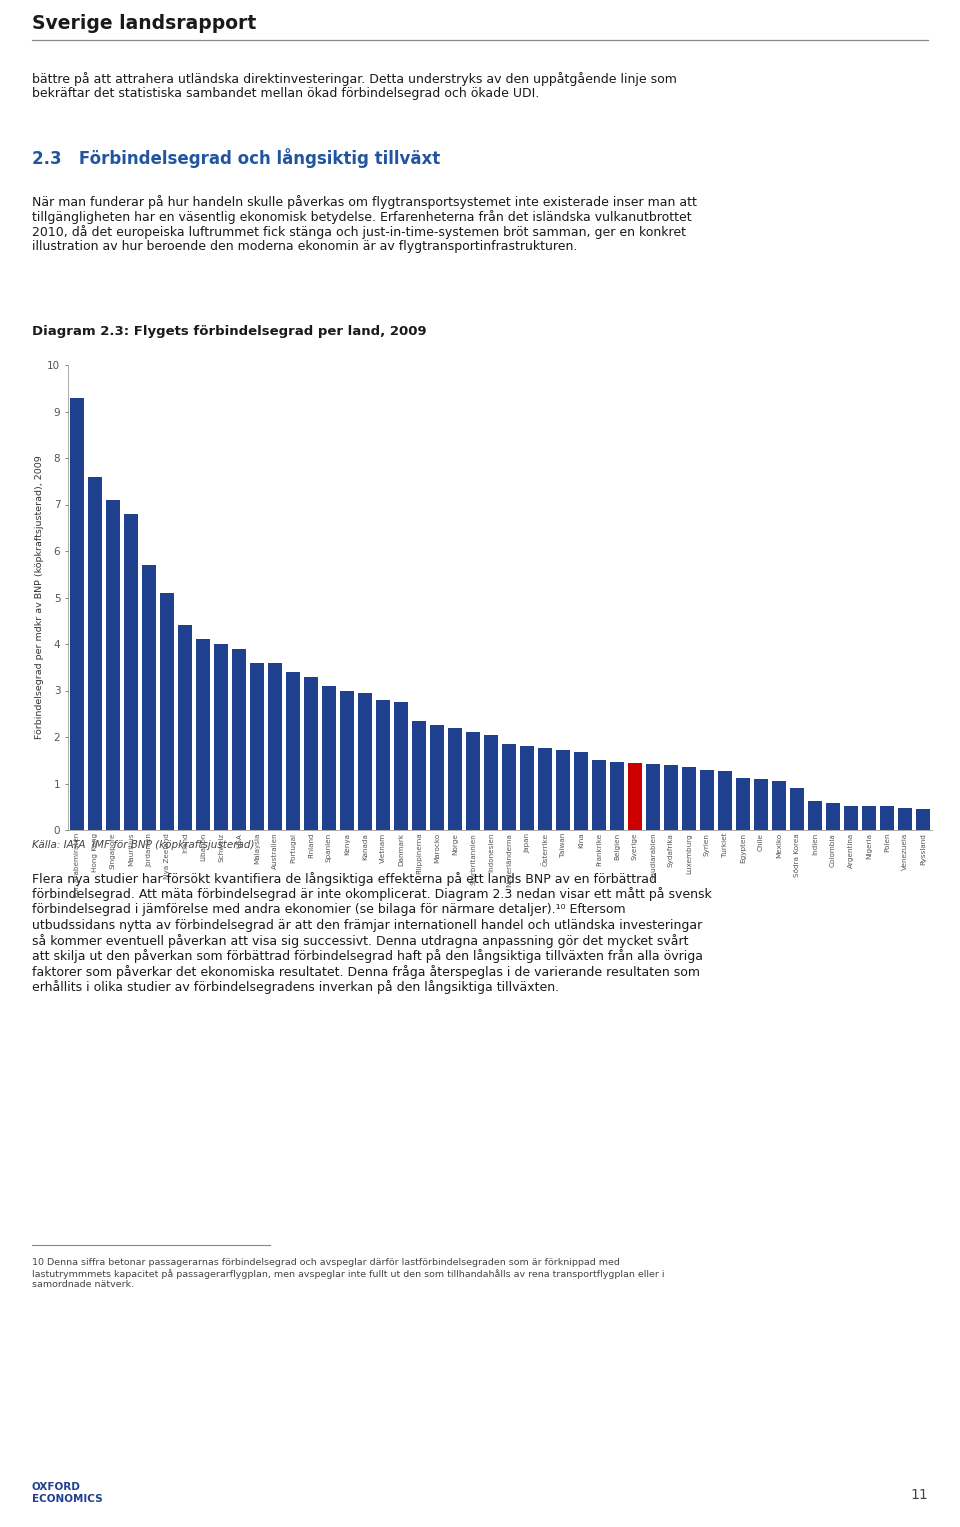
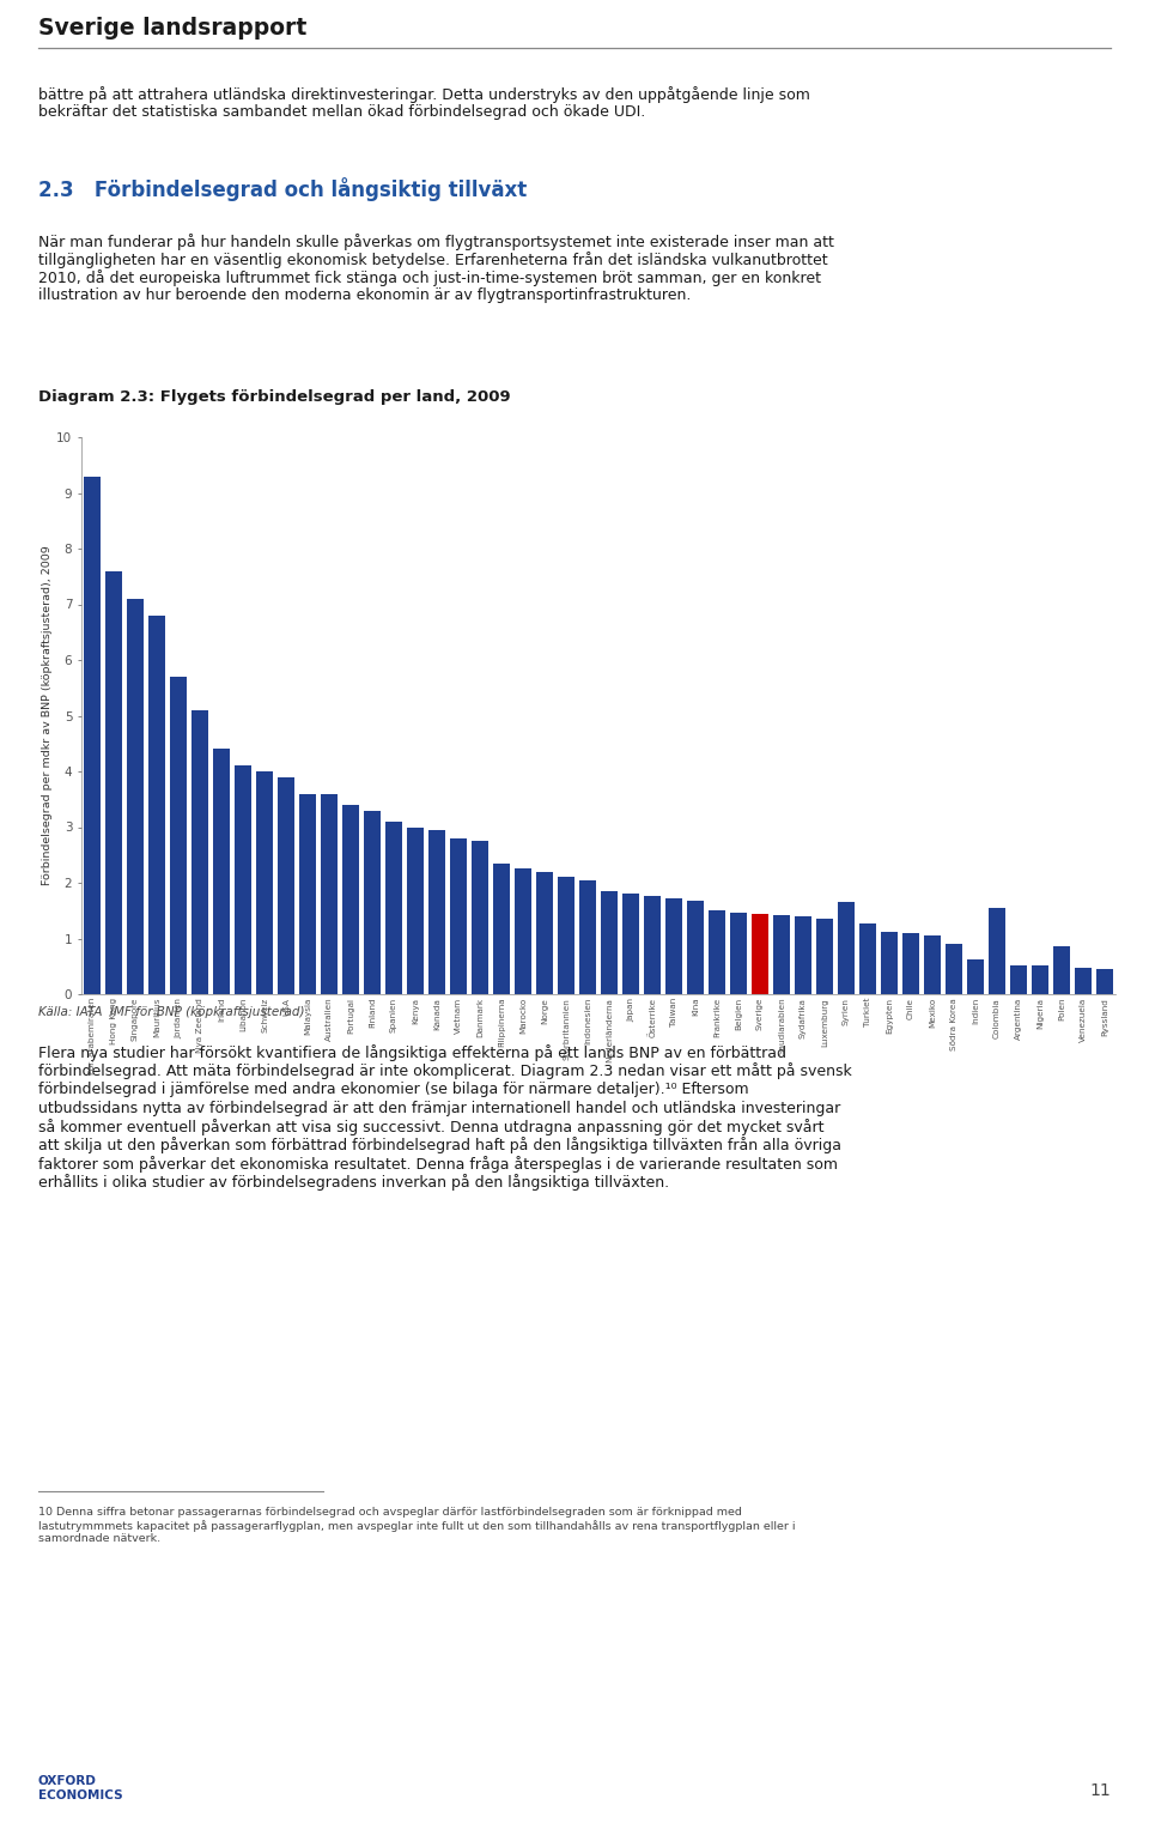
Syrien: 1.30 -> 1.65
Colombia: 0.57 -> 1.55
Polen: 0.52 -> 0.85
